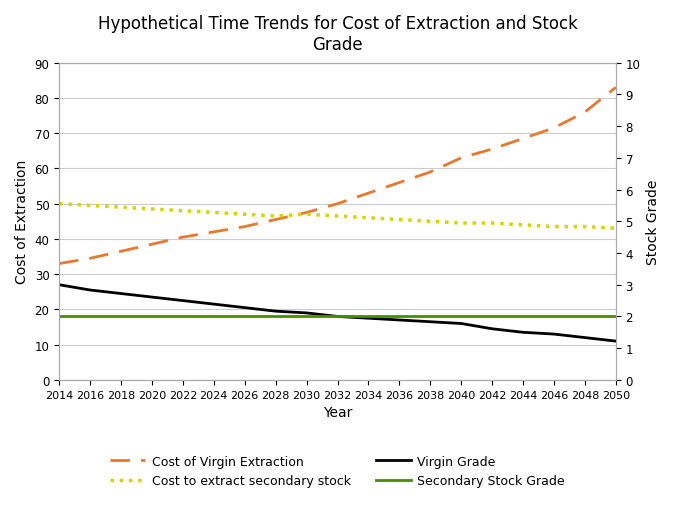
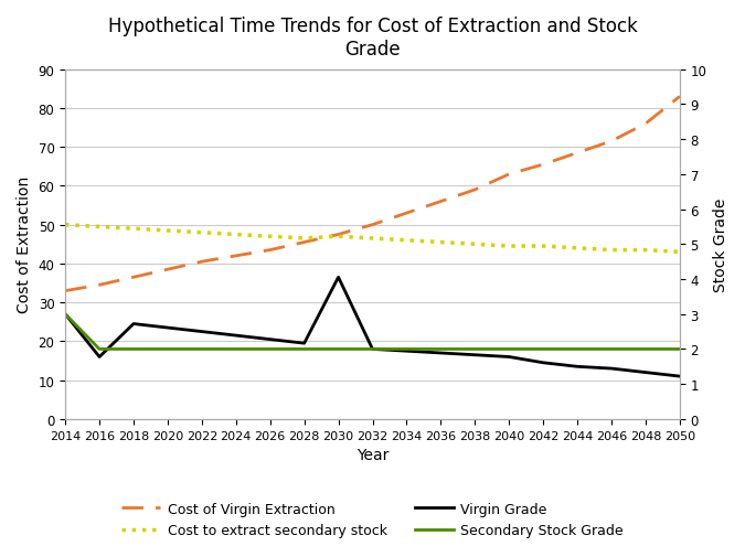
Secondary Stock Grade/2014: 18 -> 27
Virgin Grade/2016: 25.5 -> 16.0
Virgin Grade/2030: 19.0 -> 36.5
